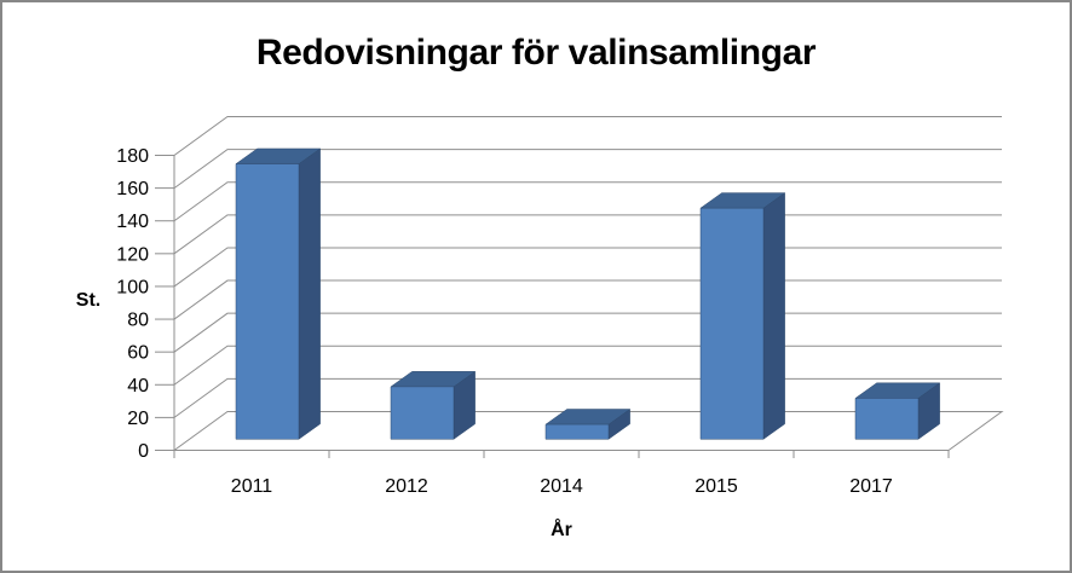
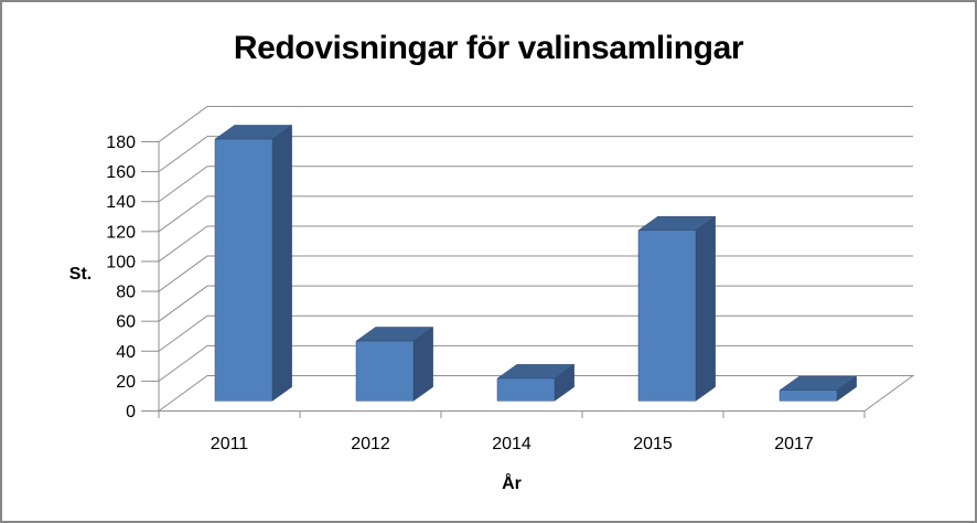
2011: 168 -> 175
2012: 32 -> 40
2014: 9 -> 15
2015: 141 -> 114
2017: 25 -> 7
